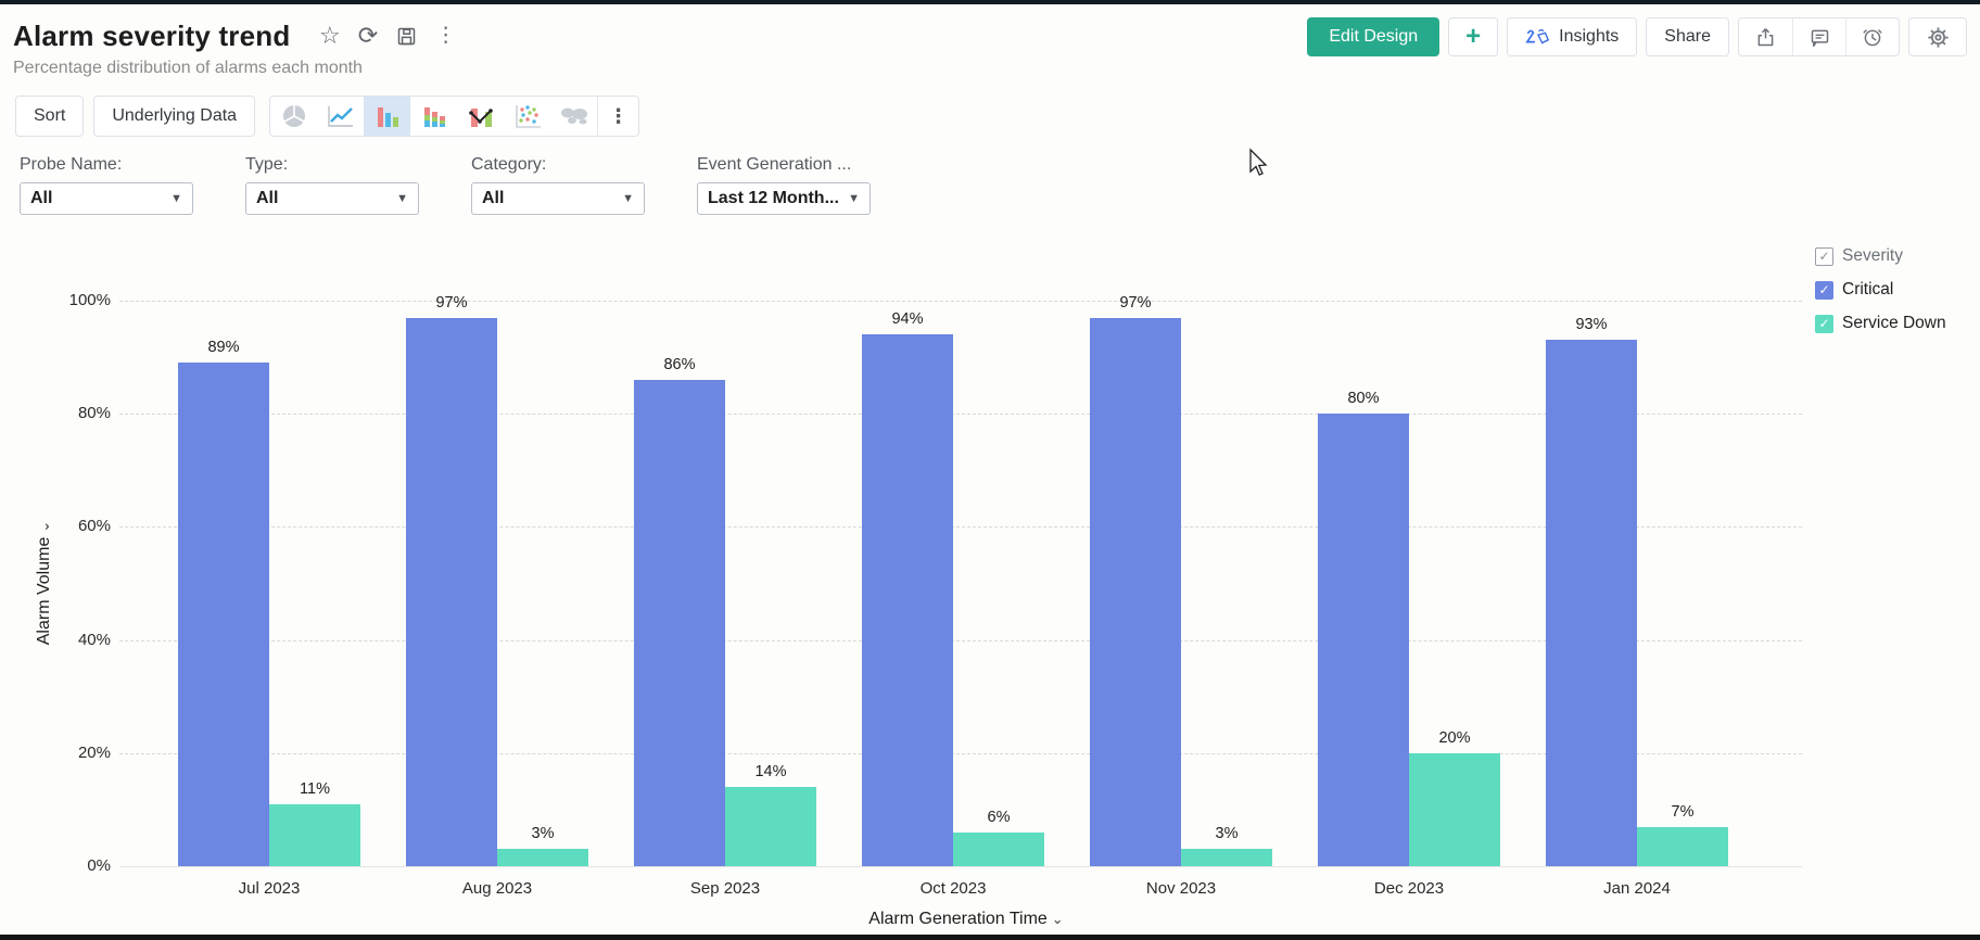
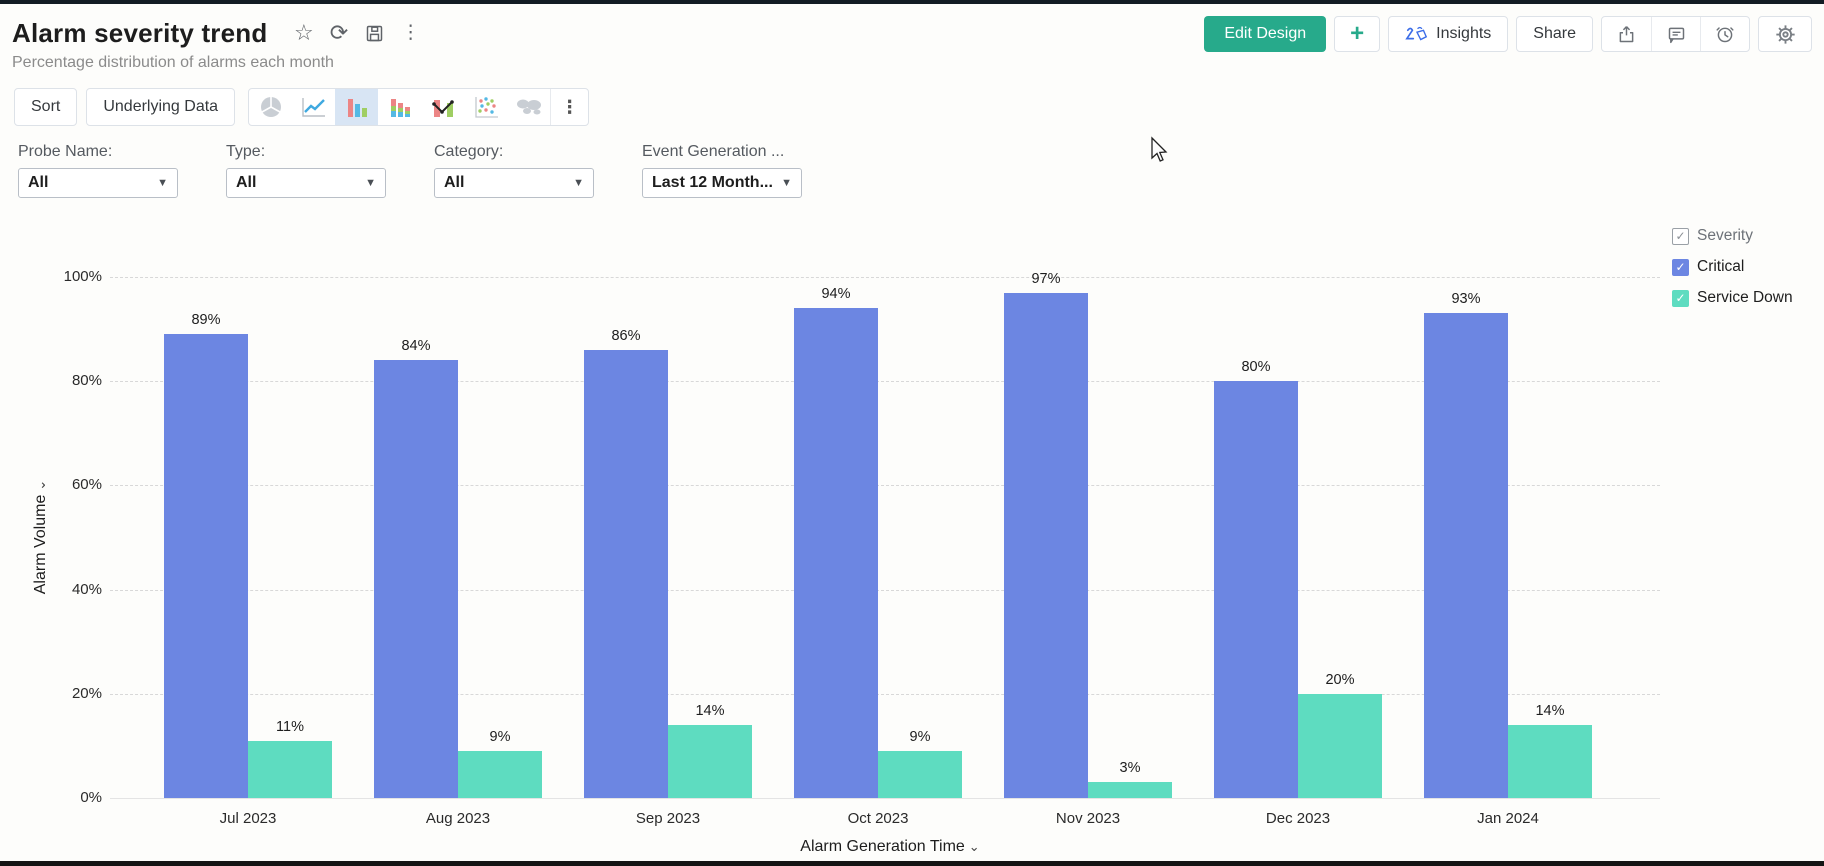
Critical/Aug 2023: 97% -> 84%
Service Down/Aug 2023: 3% -> 9%
Service Down/Oct 2023: 6% -> 9%
Service Down/Jan 2024: 7% -> 14%
